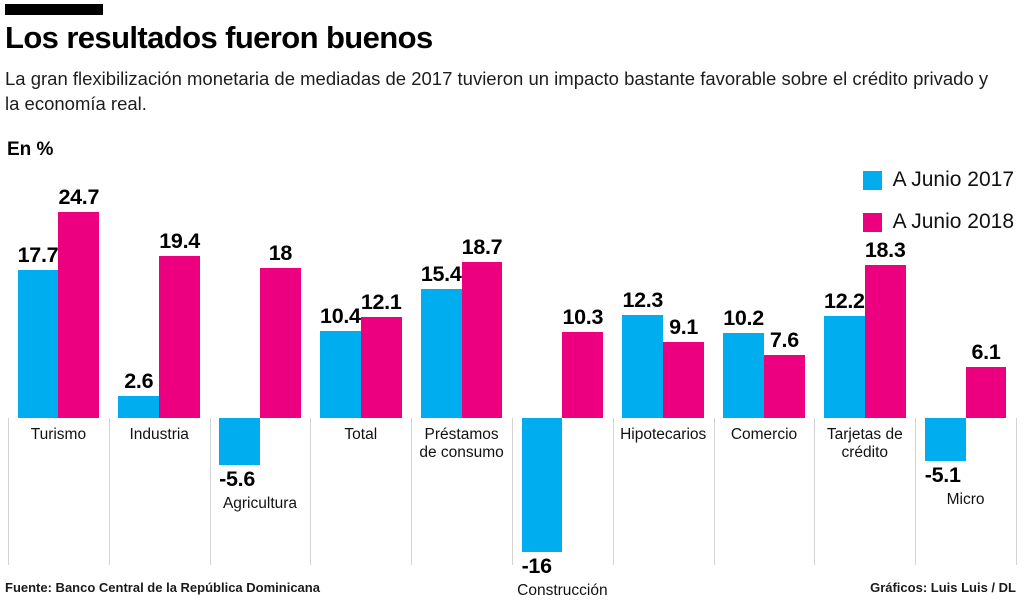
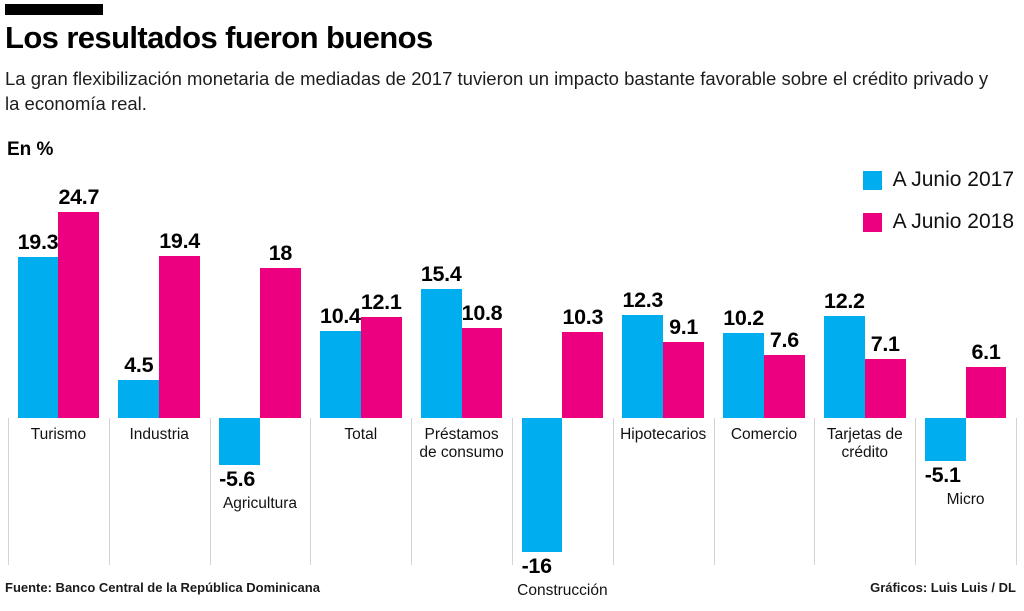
A Junio 2017/Turismo: 17.7 -> 19.3
A Junio 2017/Industria: 2.6 -> 4.5
A Junio 2018/Préstamos de consumo: 18.7 -> 10.8
A Junio 2018/Tarjetas de crédito: 18.3 -> 7.1
